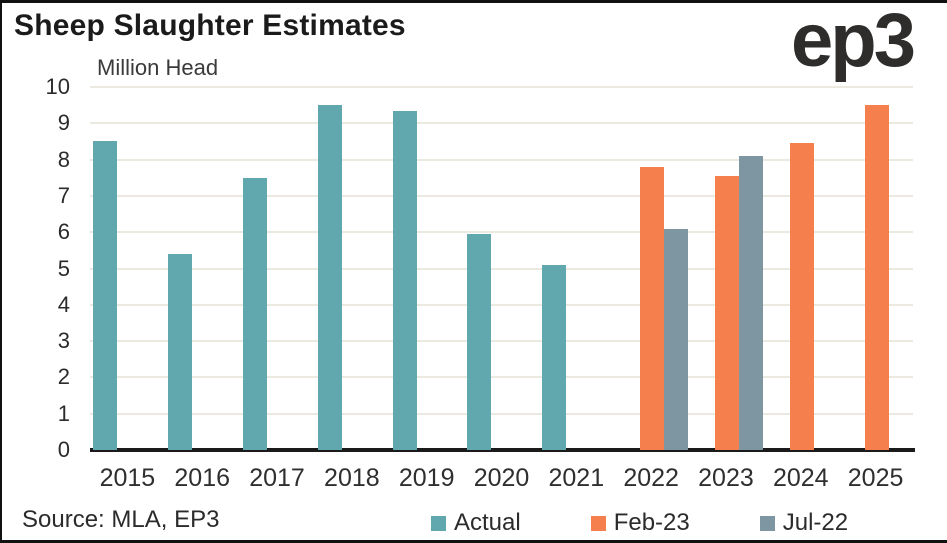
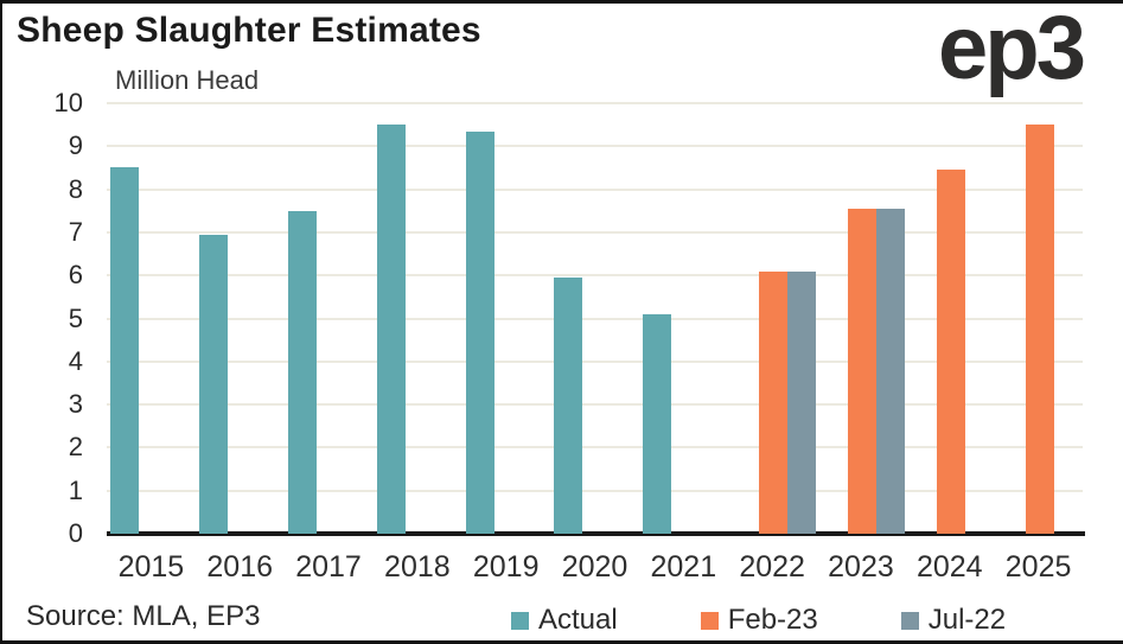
Actual/2016: 5.4 -> 7.0
Feb-23/2022: 7.8 -> 6.1
Jul-22/2023: 8.1 -> 7.5
